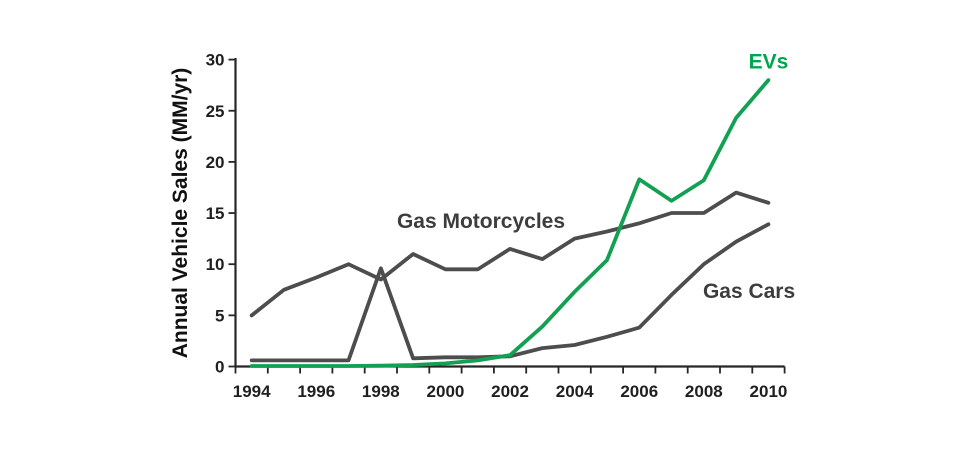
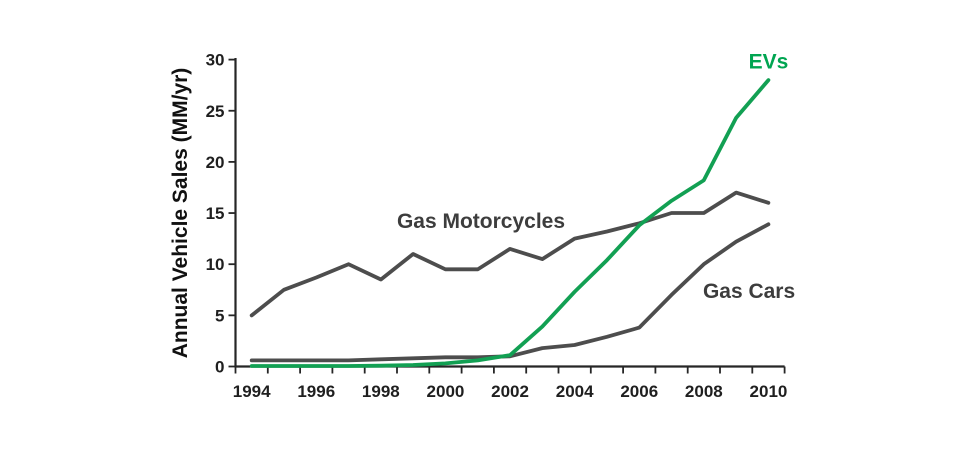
Gas Cars/1998: 9.6 -> 0.7
EVs/2006: 18.3 -> 13.8
